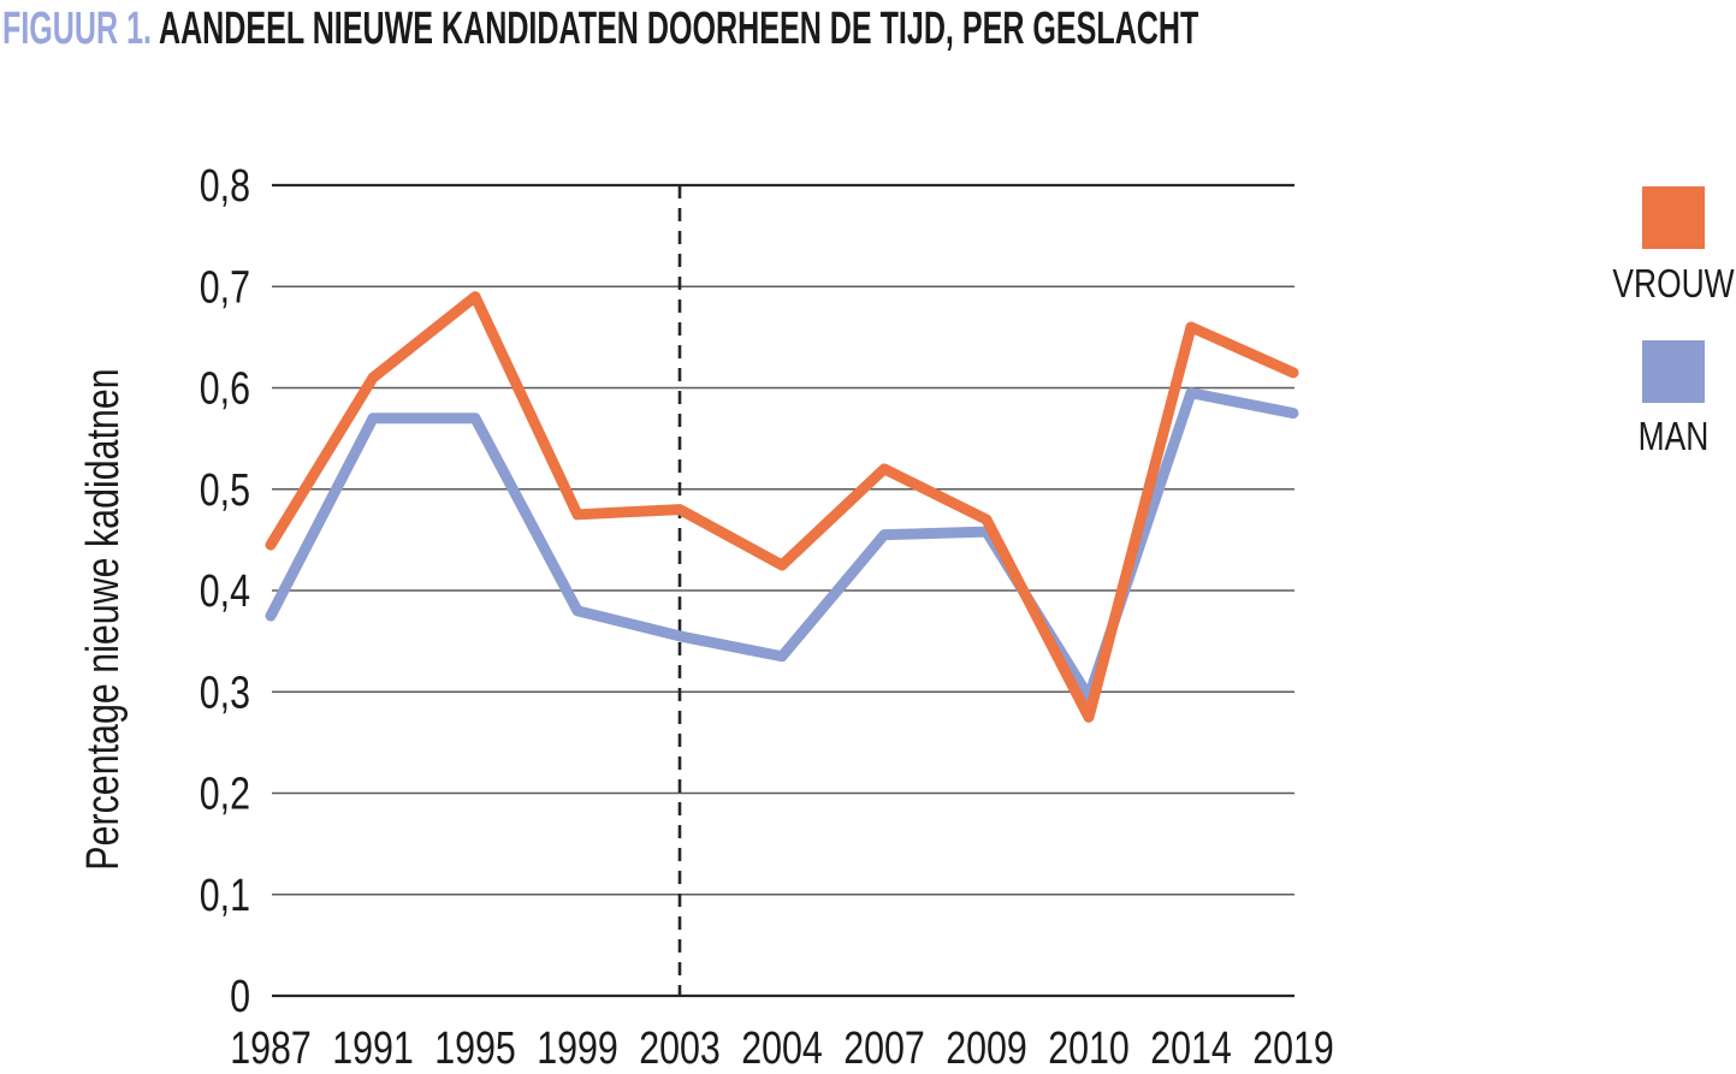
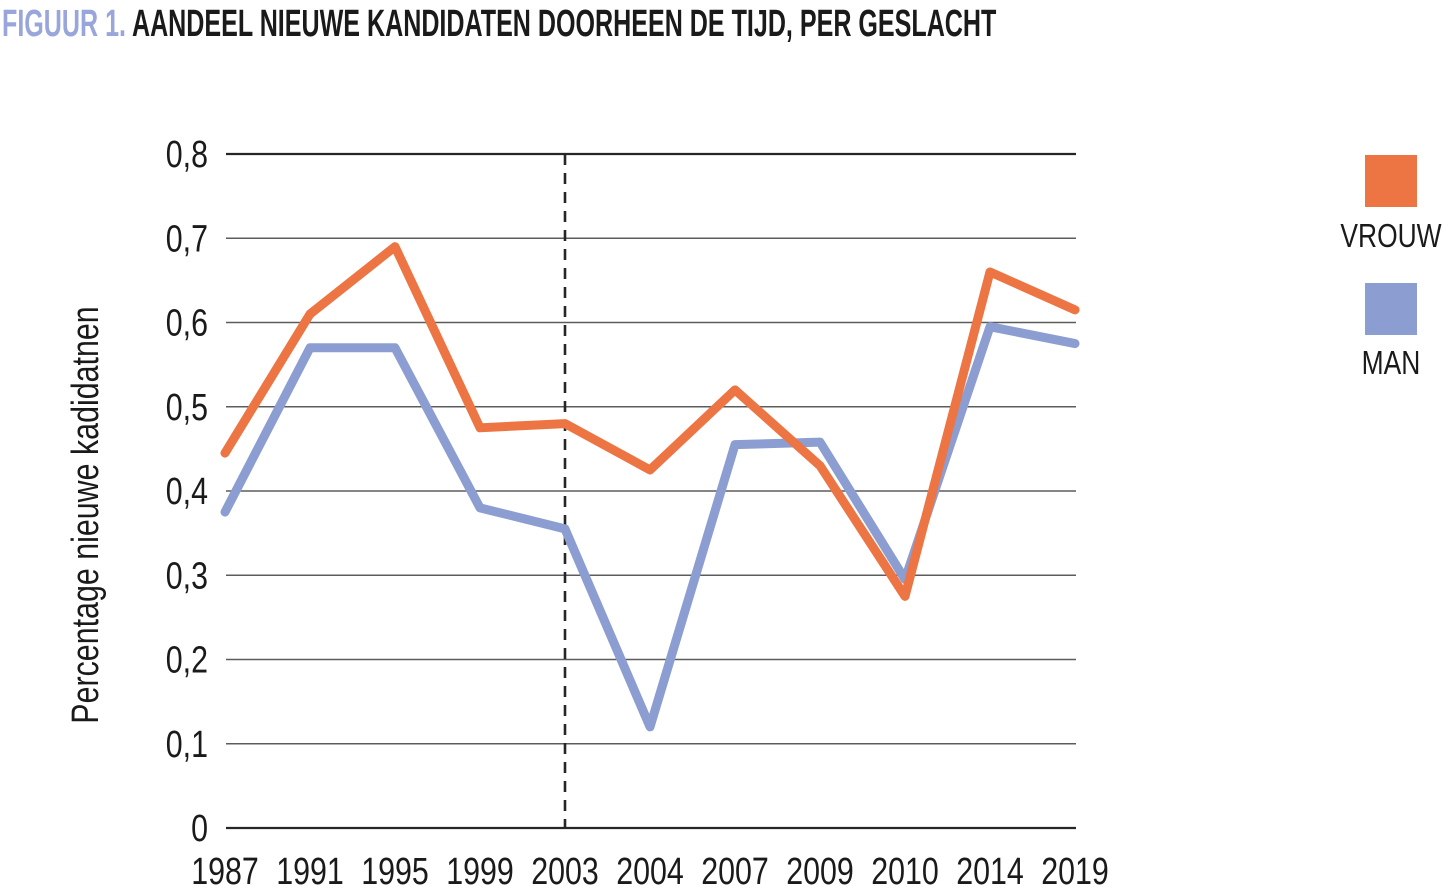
MAN/2004: 0,34 -> 0,12
VROUW/2009: 0,47 -> 0,43
